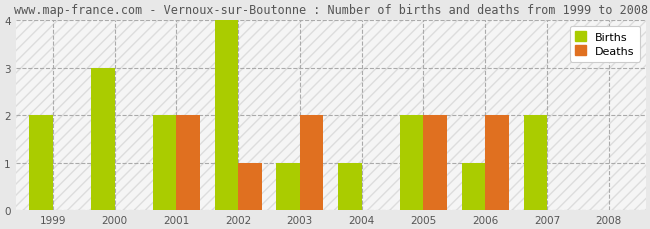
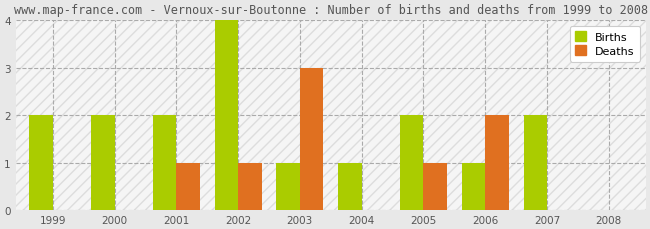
Births/2000: 3 -> 2
Deaths/2001: 2 -> 1
Deaths/2003: 2 -> 3
Deaths/2005: 2 -> 1
